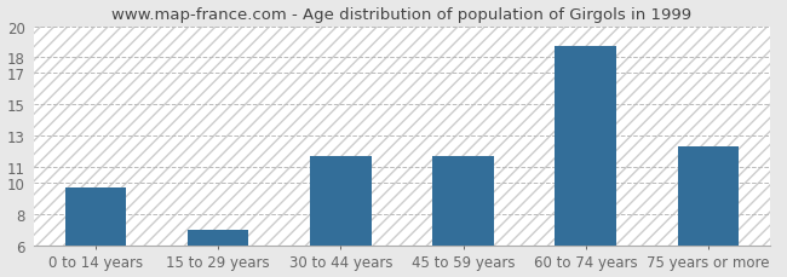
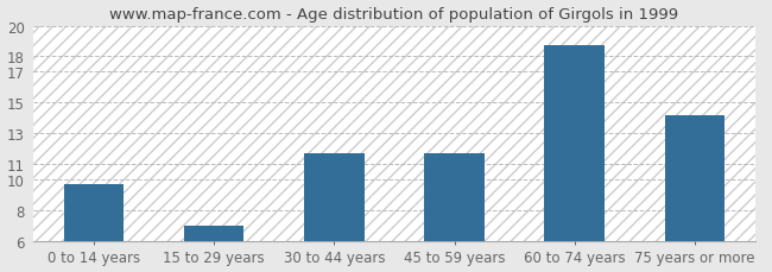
75 years or more: 12.3 -> 14.2
